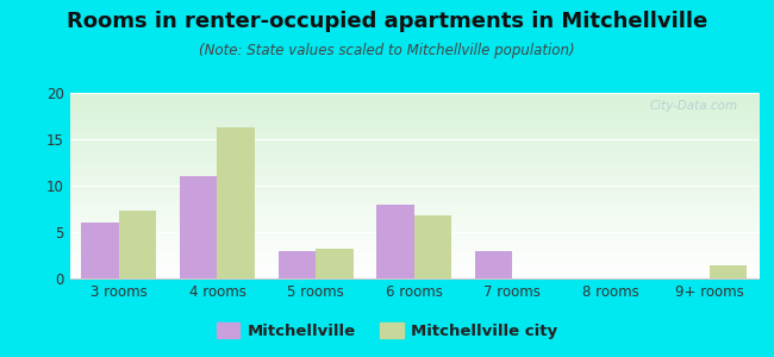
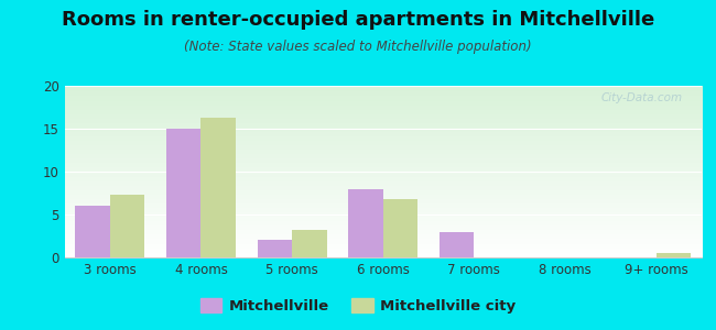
Mitchellville/4 rooms: 11 -> 15
Mitchellville/5 rooms: 3 -> 2
Mitchellville city/9+ rooms: 1.4 -> 0.5
